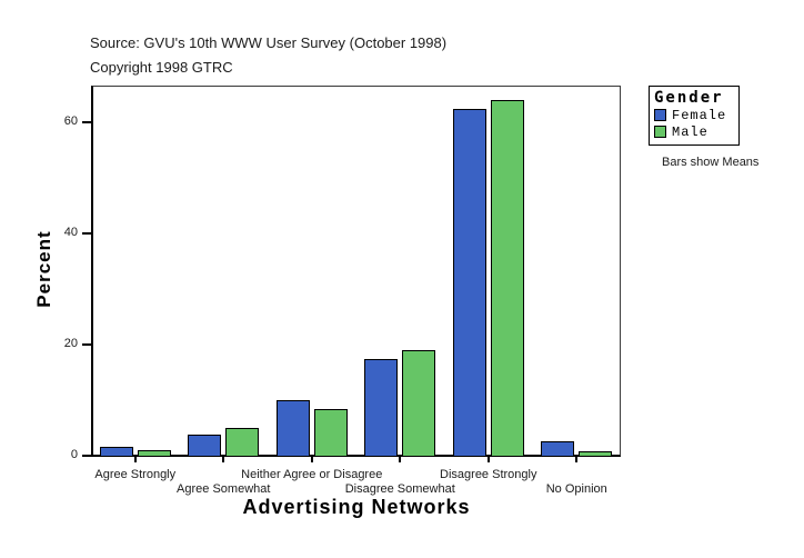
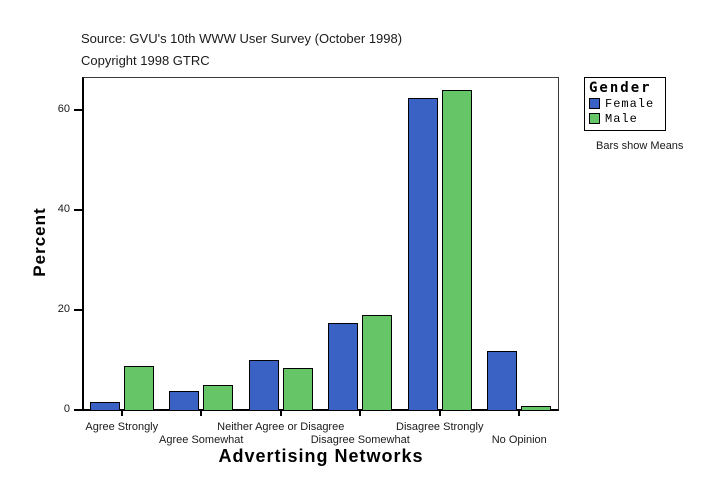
Male/Agree Strongly: 1 -> 9
Female/No Opinion: 3 -> 12
